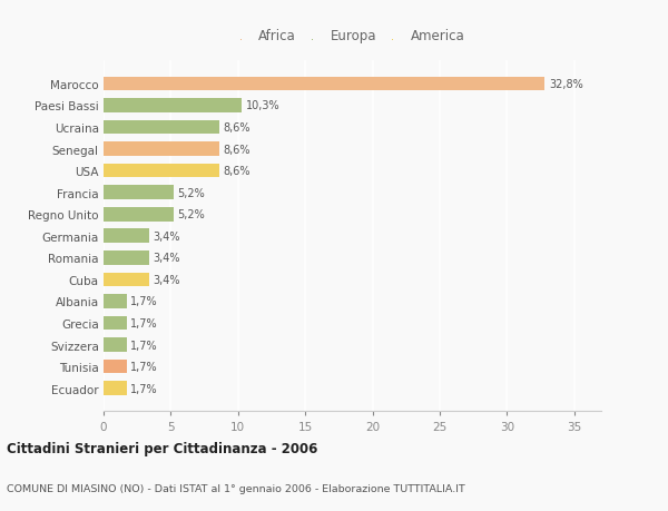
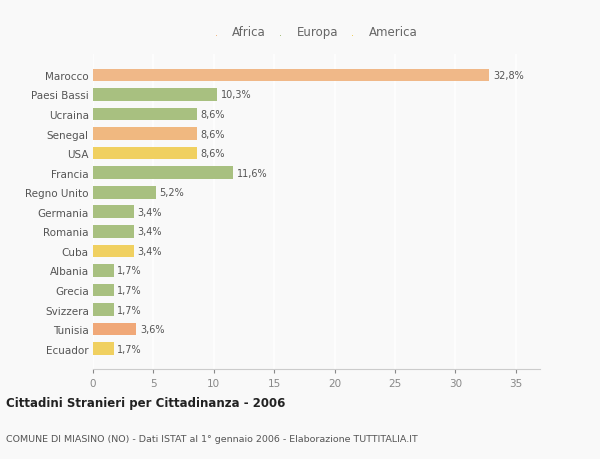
Francia: 5,2% -> 11,6%
Tunisia: 1,7% -> 3,6%
